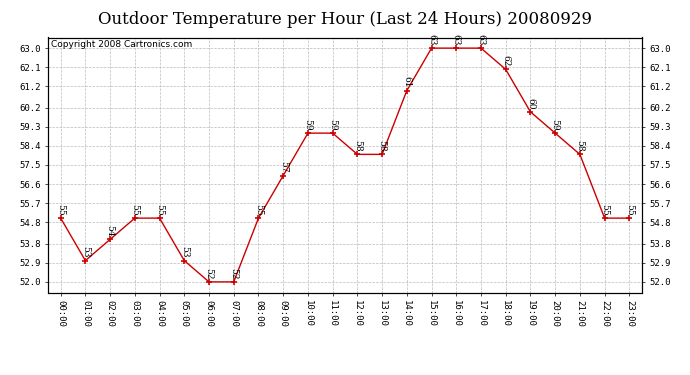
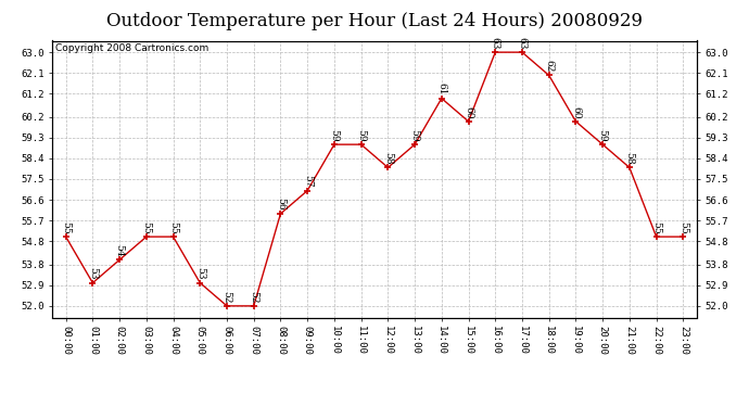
08:00: 55 -> 56
13:00: 58 -> 59
15:00: 63 -> 60
